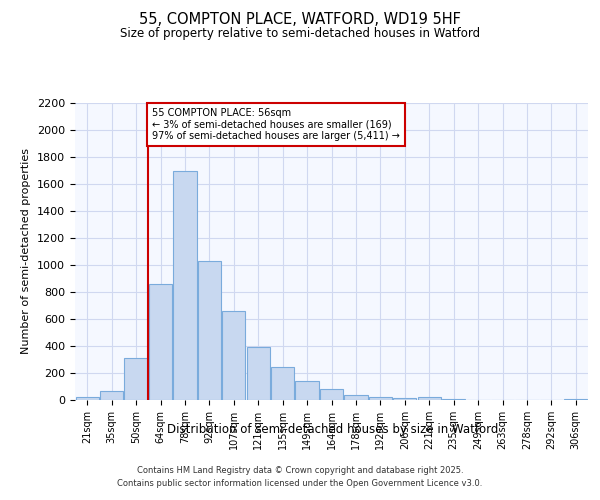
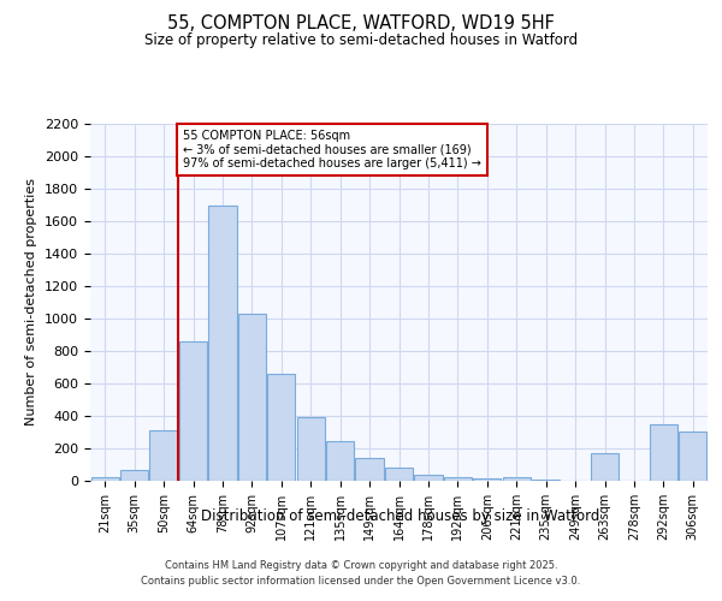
263sqm: 0 -> 170
292sqm: 0 -> 350
306sqm: 0 -> 300
